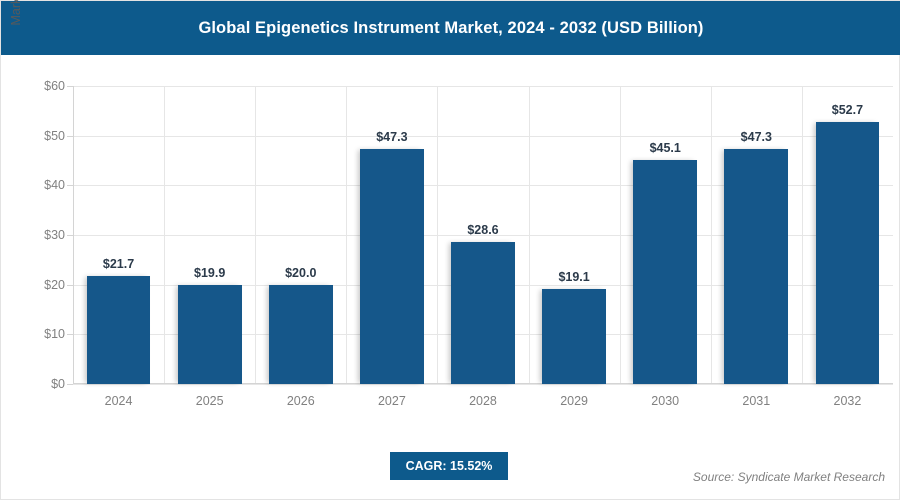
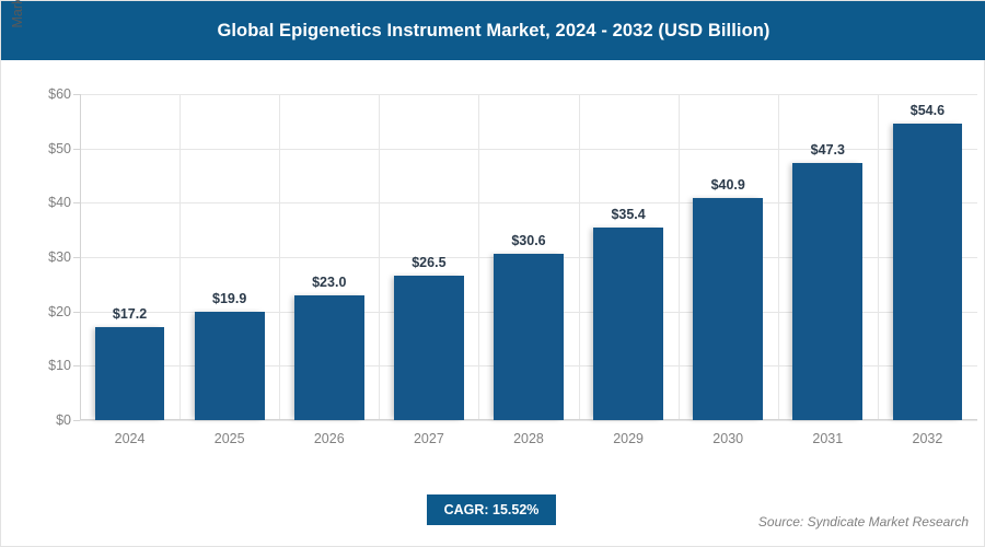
2024: $21.7 -> $17.2
2026: $20.0 -> $23.0
2027: $47.3 -> $26.5
2028: $28.6 -> $30.6
2029: $19.1 -> $35.4
2030: $45.1 -> $40.9
2032: $52.7 -> $54.6
